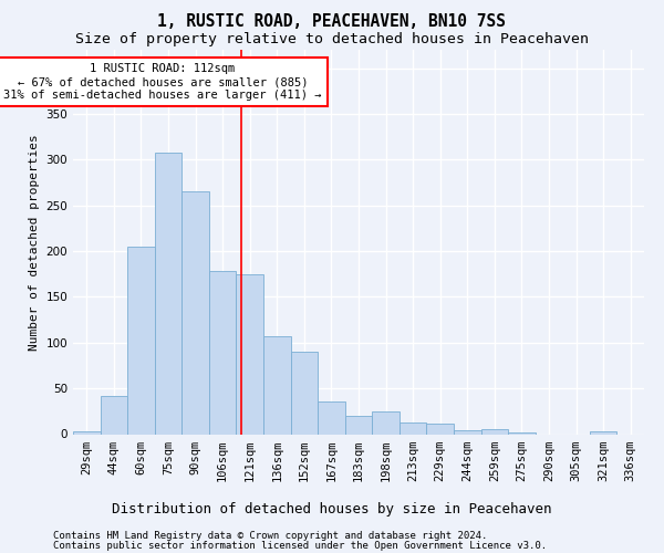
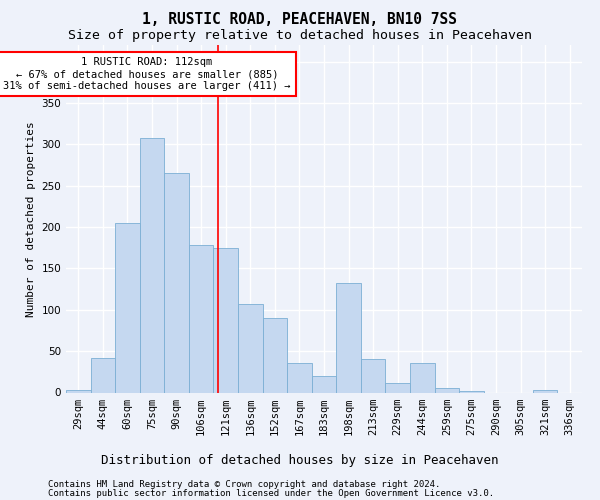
198sqm: 25 -> 132
213sqm: 13 -> 40
244sqm: 4 -> 36
